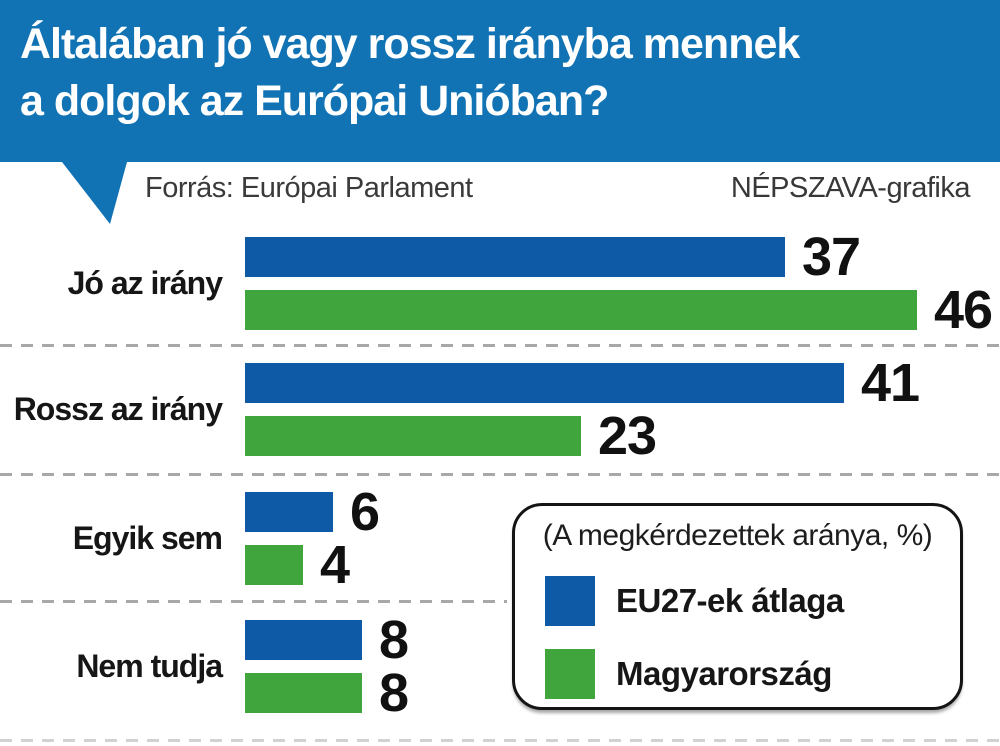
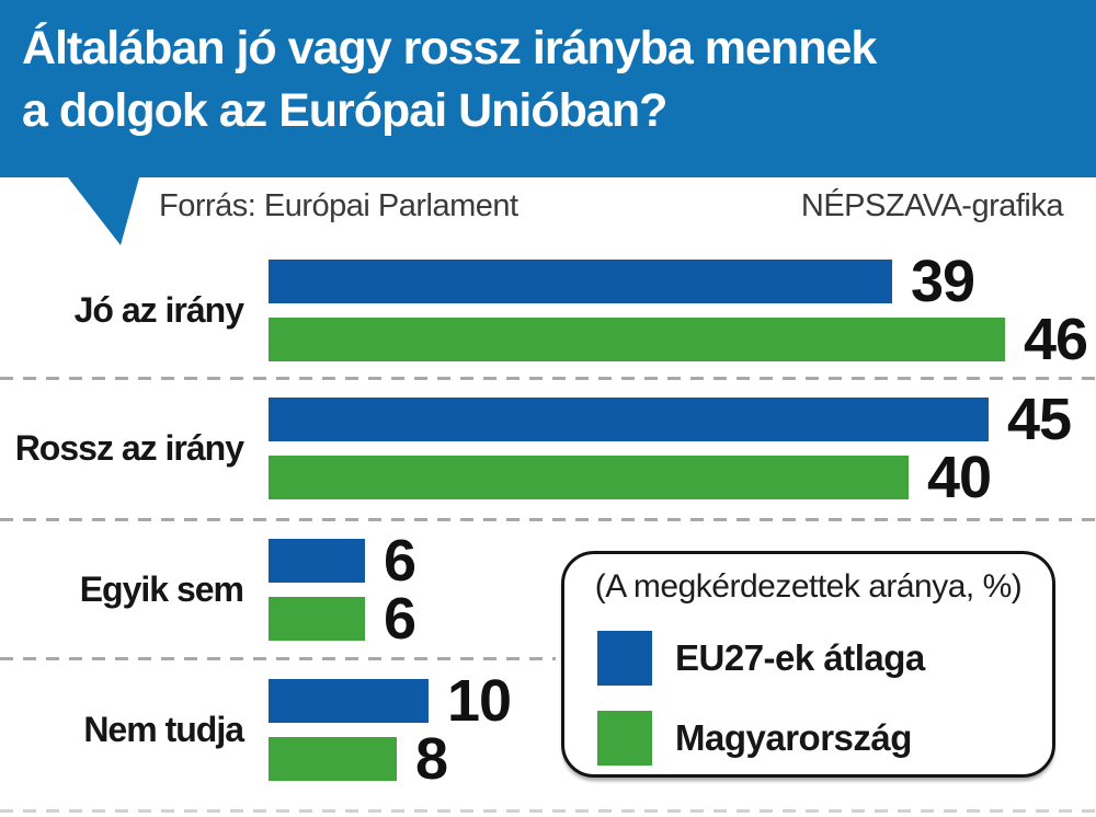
EU27-ek átlaga/Jó az irány: 37 -> 39
EU27-ek átlaga/Rossz az irány: 41 -> 45
Magyarország/Rossz az irány: 23 -> 40
Magyarország/Egyik sem: 4 -> 6
EU27-ek átlaga/Nem tudja: 8 -> 10
